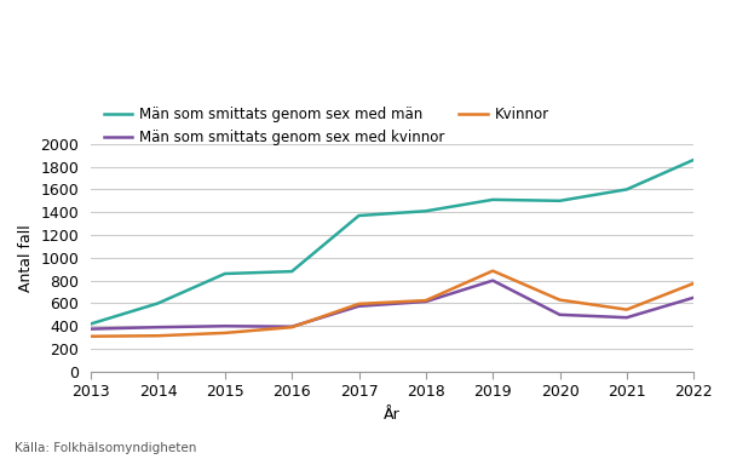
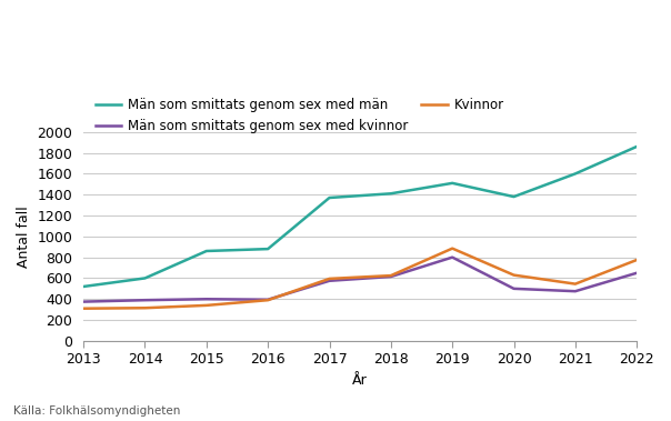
Män som smittats genom sex med män/2013: 420 -> 520
Män som smittats genom sex med män/2020: 1500 -> 1380
